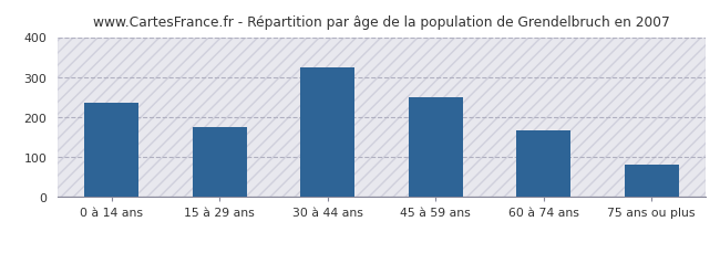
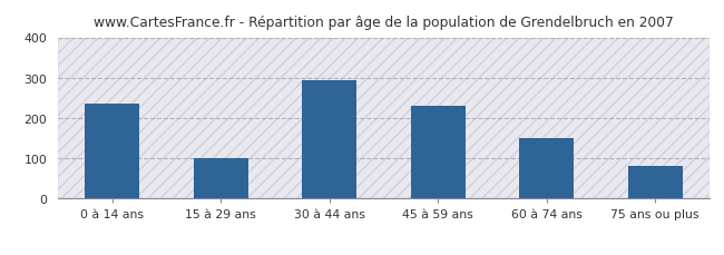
15 à 29 ans: 175 -> 100
30 à 44 ans: 325 -> 295
45 à 59 ans: 250 -> 230
60 à 74 ans: 168 -> 150
